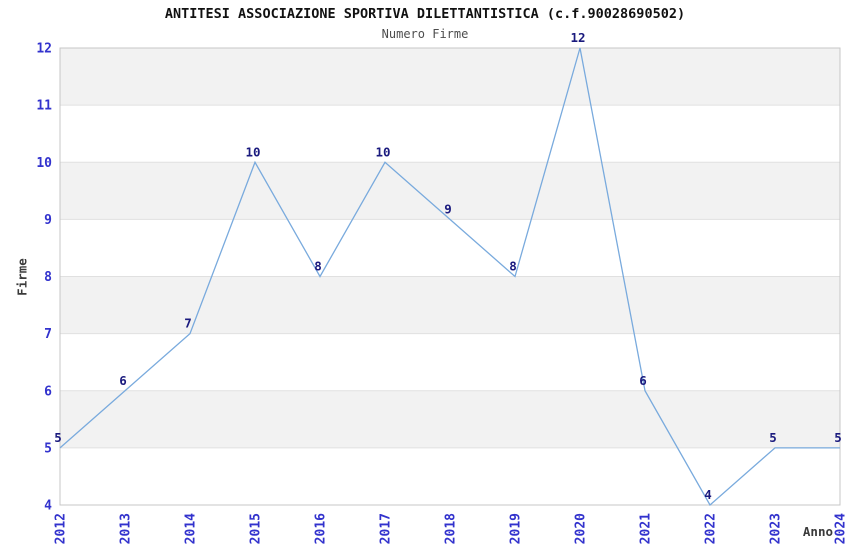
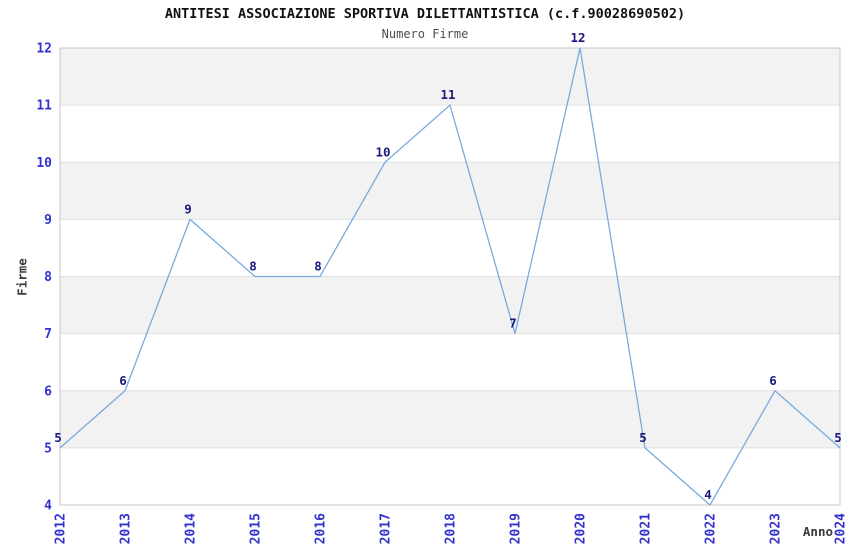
2014: 7 -> 9
2015: 10 -> 8
2018: 9 -> 11
2019: 8 -> 7
2021: 6 -> 5
2023: 5 -> 6
